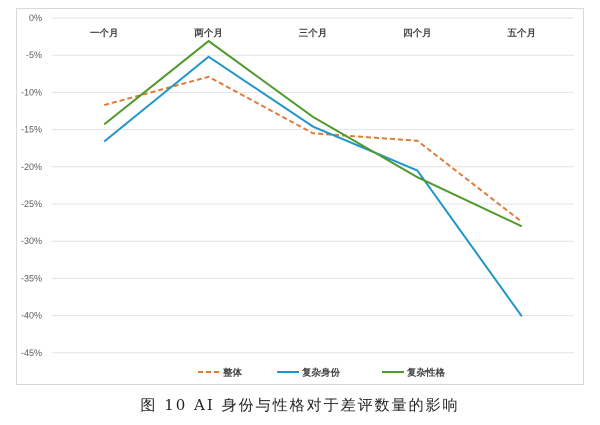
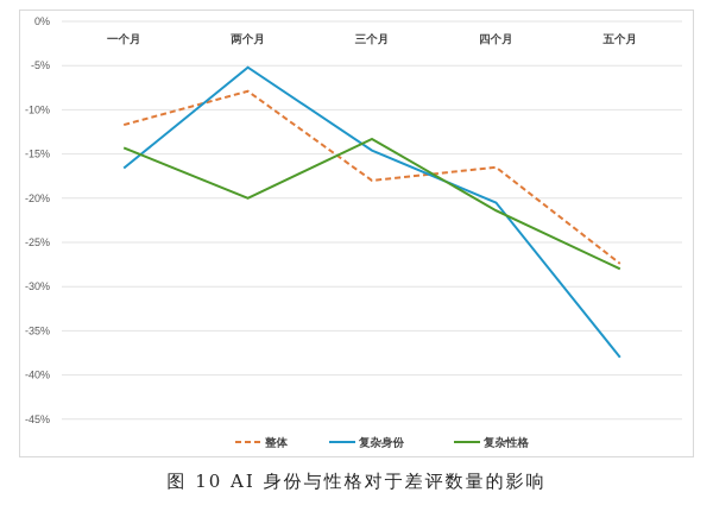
复杂性格/两个月: -3% -> -20%
整体/三个月: -16% -> -18%
复杂身份/五个月: -40% -> -38%
